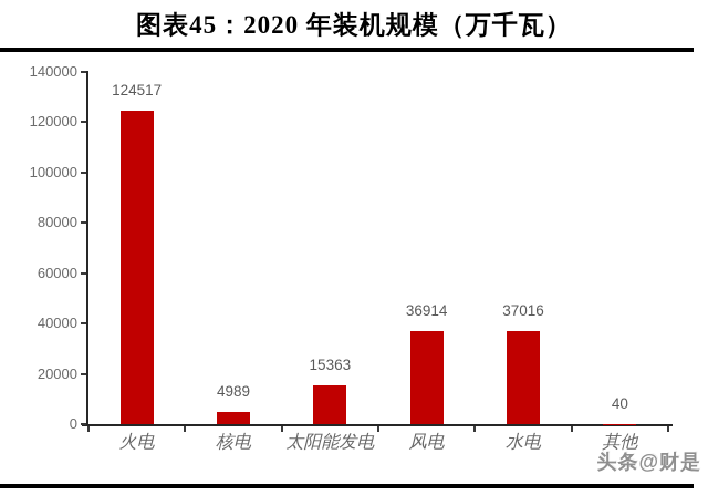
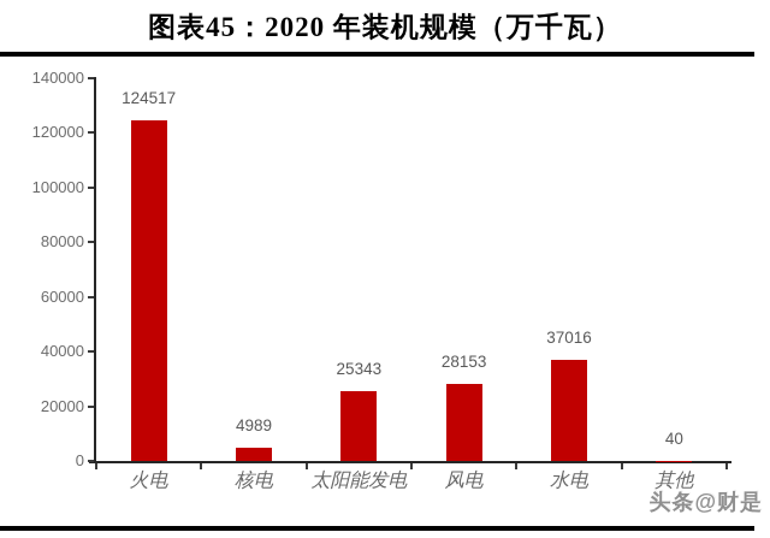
太阳能发电: 15363 -> 25343
风电: 36914 -> 28153
